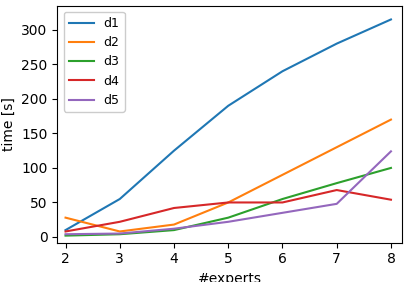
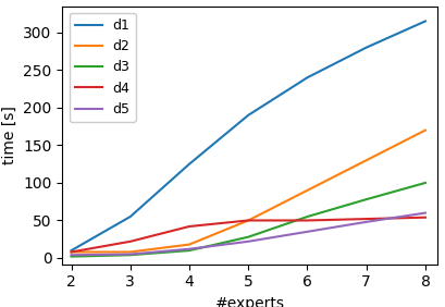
d2/2: 28 -> 8
d4/7: 68 -> 52
d5/8: 124 -> 60
